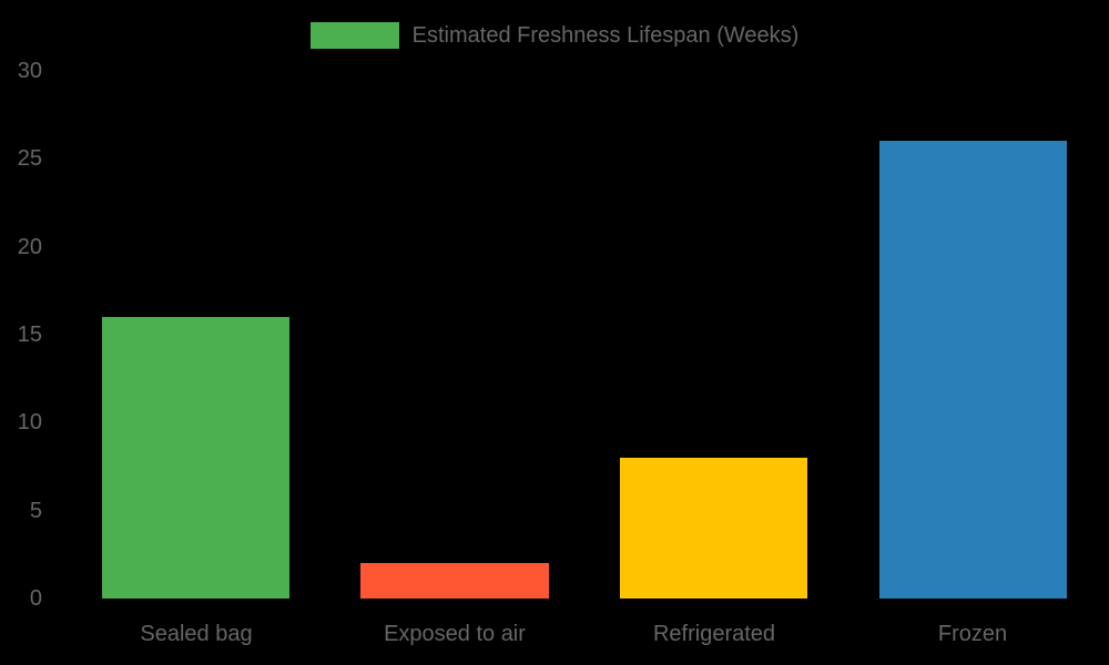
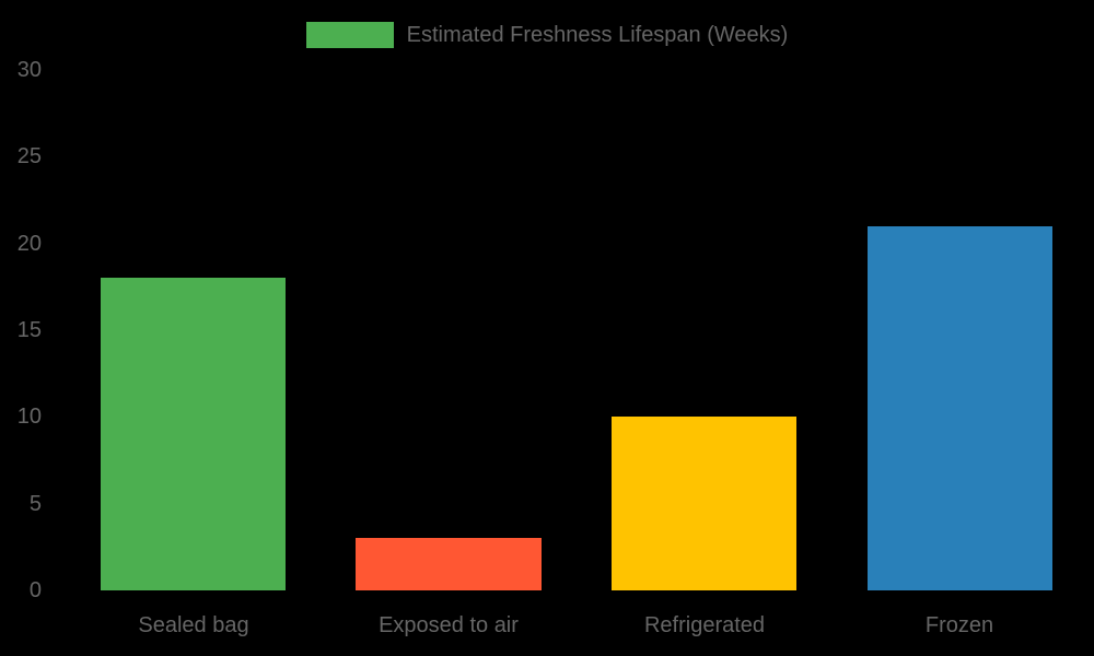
Sealed bag: 16 -> 18
Exposed to air: 2 -> 3
Refrigerated: 8 -> 10
Frozen: 26 -> 21
